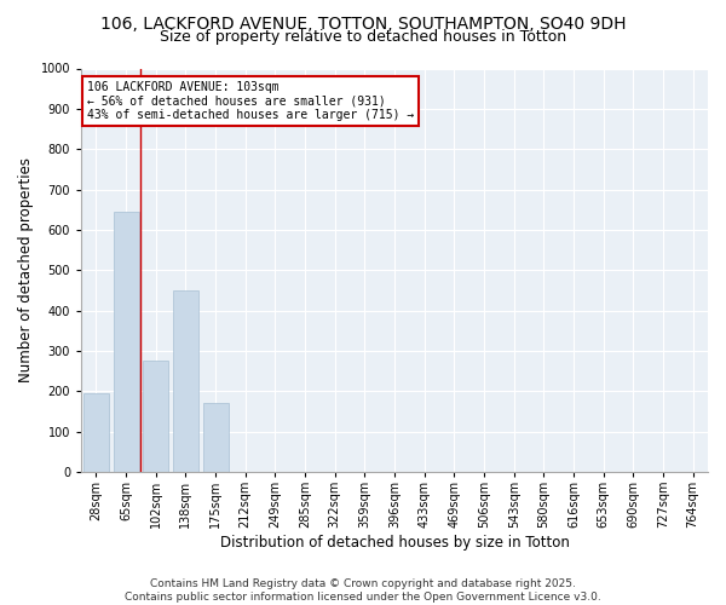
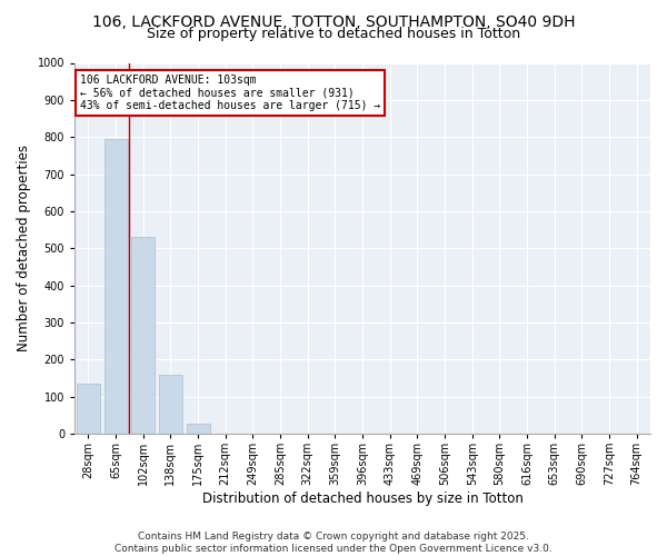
28sqm: 195 -> 135
65sqm: 645 -> 795
102sqm: 275 -> 530
138sqm: 450 -> 160
175sqm: 170 -> 28
